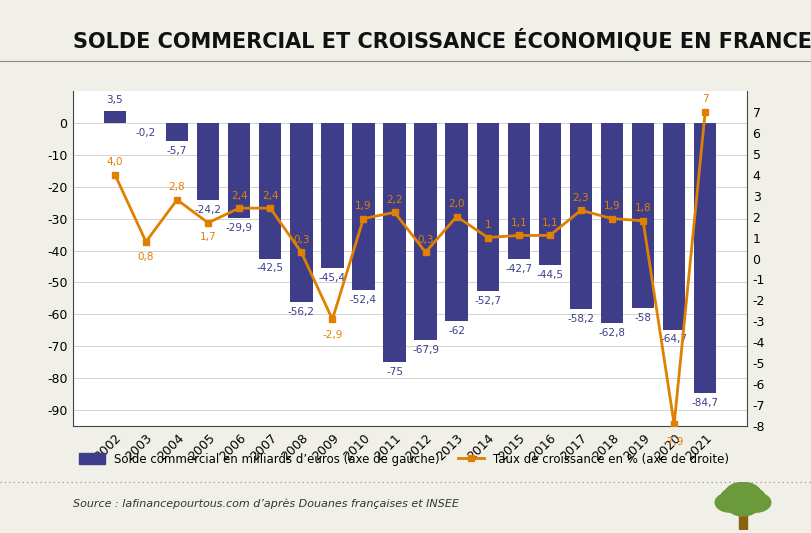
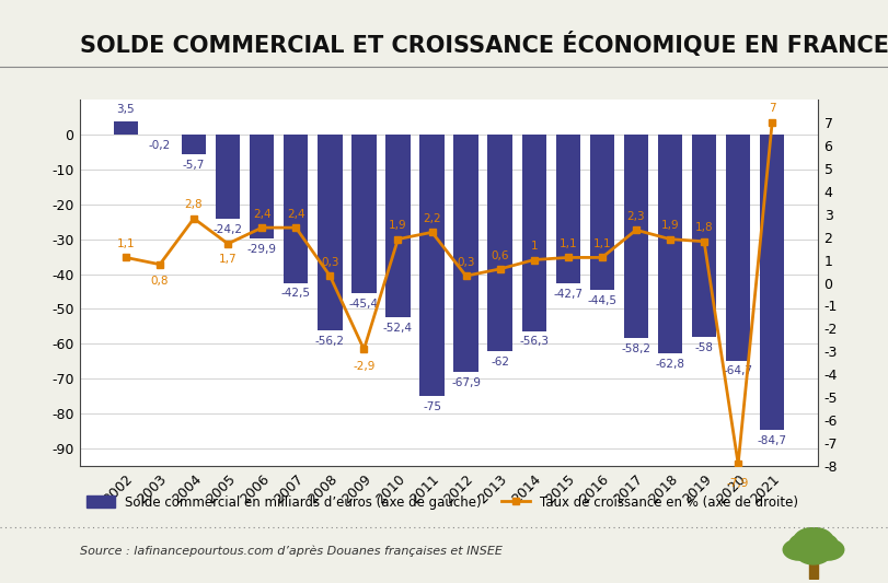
Taux de croissance en % (axe de droite)/2002: 4,0 -> 1,1
Taux de croissance en % (axe de droite)/2013: 2,0 -> 0,6
Solde commercial en milliards d’euros (axe de gauche)/2014: -52,7 -> -56,3
